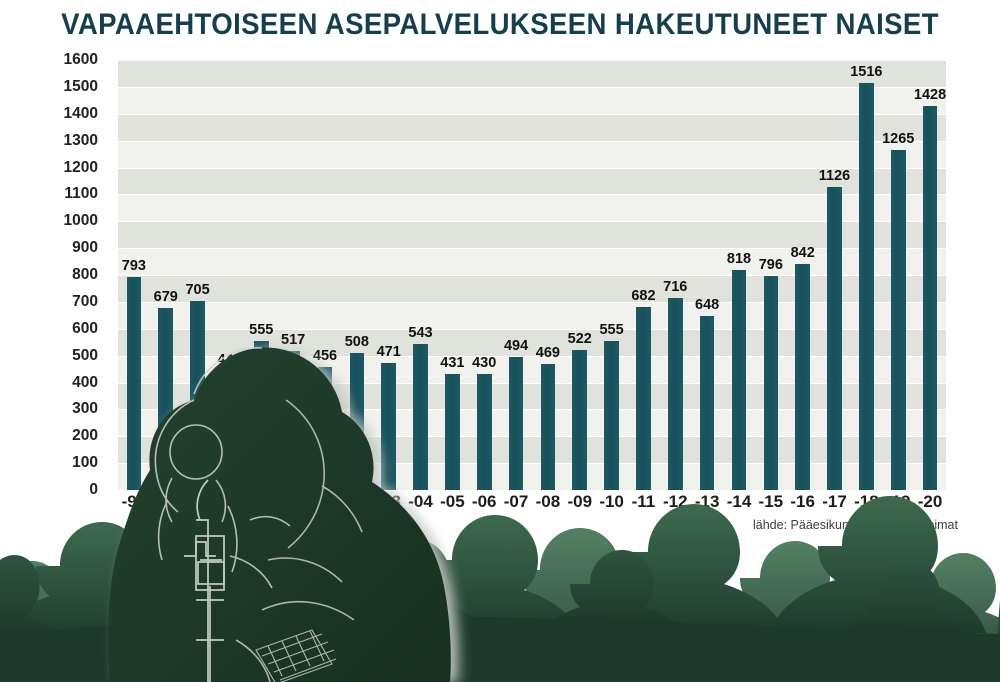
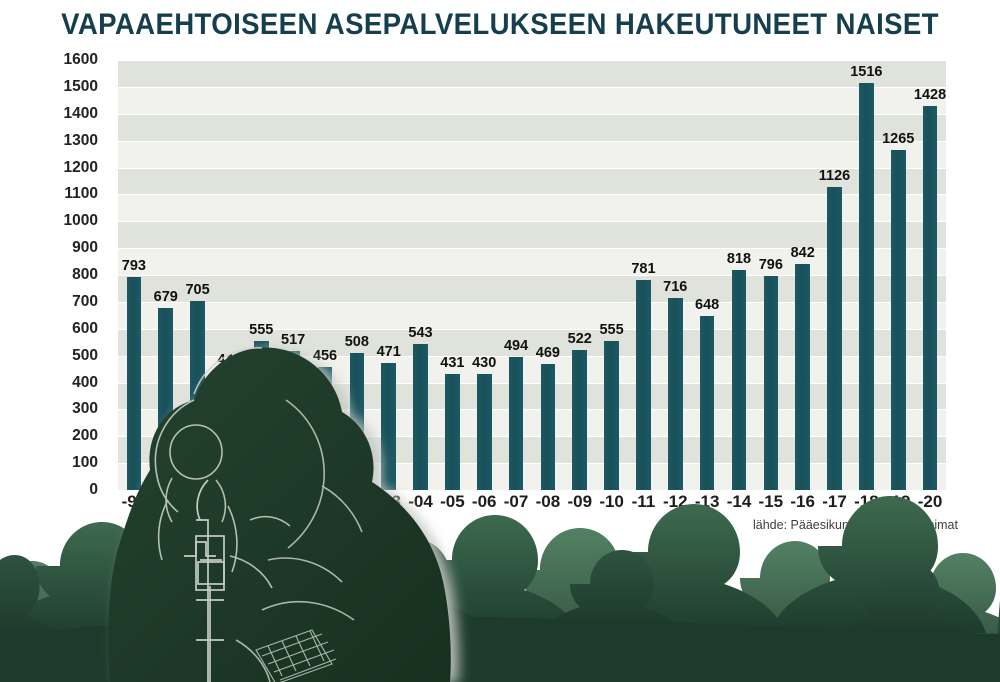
-11: 682 -> 781
